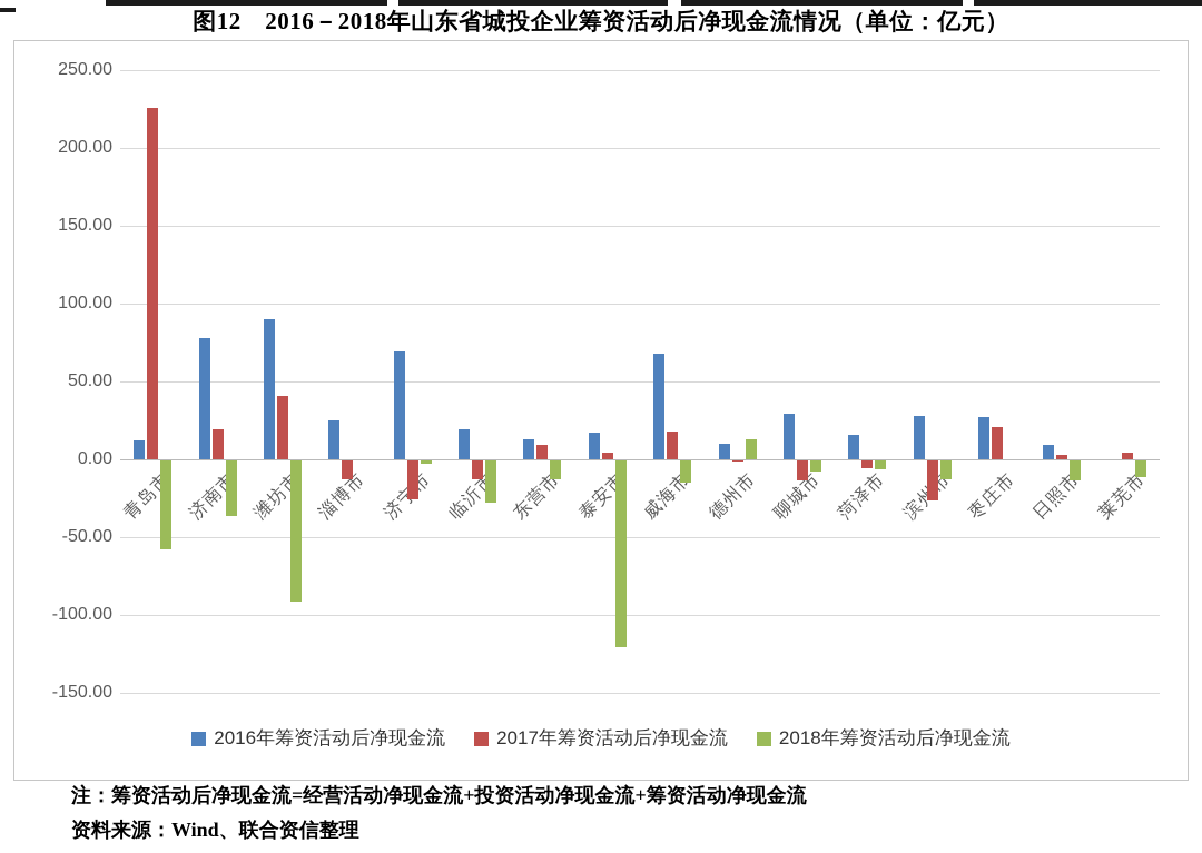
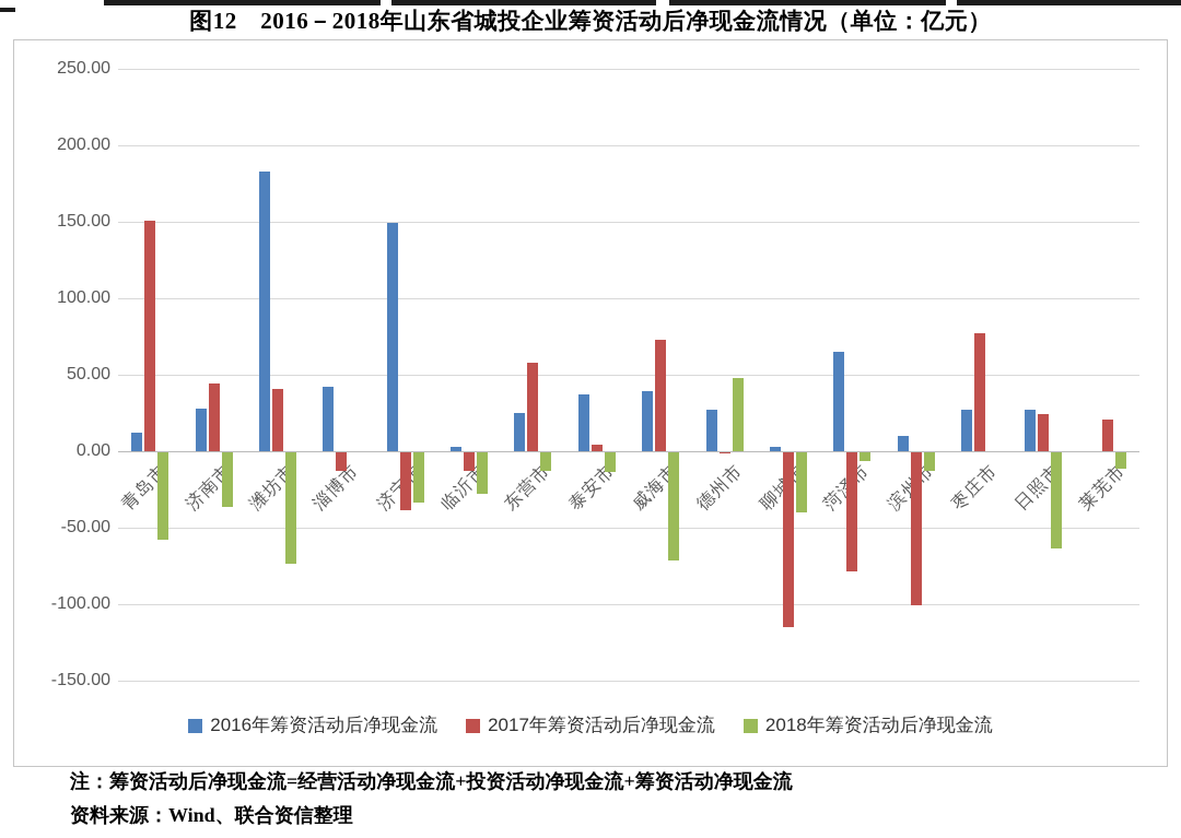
2017年筹资活动后净现金流/青岛市: 226 -> 151
2016年筹资活动后净现金流/济南市: 78 -> 28
2017年筹资活动后净现金流/济南市: 19 -> 44
2016年筹资活动后净现金流/潍坊市: 90 -> 183
2018年筹资活动后净现金流/潍坊市: -91 -> -73
2016年筹资活动后净现金流/淄博市: 25 -> 42
2016年筹资活动后净现金流/济宁市: 69 -> 149
2017年筹资活动后净现金流/济宁市: -25 -> -38
2018年筹资活动后净现金流/济宁市: -2 -> -33
2016年筹资活动后净现金流/临沂市: 19 -> 3
2016年筹资活动后净现金流/东营市: 13 -> 25
2017年筹资活动后净现金流/东营市: 9 -> 58
2016年筹资活动后净现金流/泰安市: 17 -> 37
2018年筹资活动后净现金流/泰安市: -120 -> -13
2016年筹资活动后净现金流/威海市: 68 -> 39
2017年筹资活动后净现金流/威海市: 18 -> 73
2018年筹资活动后净现金流/威海市: -14 -> -71
2016年筹资活动后净现金流/德州市: 10 -> 27
2018年筹资活动后净现金流/德州市: 13 -> 48
2016年筹资活动后净现金流/聊城市: 29 -> 3
2017年筹资活动后净现金流/聊城市: -13 -> -114
2018年筹资活动后净现金流/聊城市: -7 -> -39
2016年筹资活动后净现金流/菏泽市: 16 -> 65
2017年筹资活动后净现金流/菏泽市: -5 -> -78
2016年筹资活动后净现金流/滨州市: 28 -> 10
2017年筹资活动后净现金流/滨州市: -26 -> -100
2017年筹资活动后净现金流/枣庄市: 21 -> 77
2016年筹资活动后净现金流/日照市: 9 -> 27
2017年筹资活动后净现金流/日照市: 3 -> 24
2018年筹资活动后净现金流/日照市: -13 -> -63
2017年筹资活动后净现金流/莱芜市: 4 -> 21
